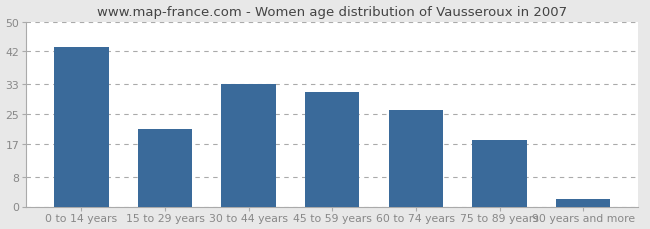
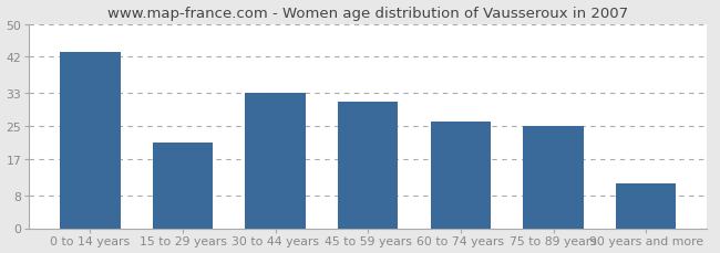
75 to 89 years: 18 -> 25
90 years and more: 2 -> 11
